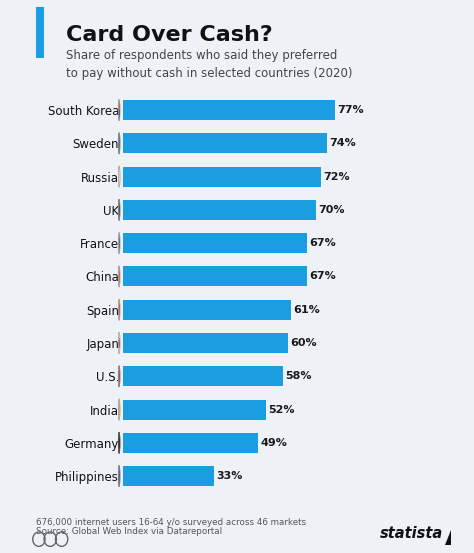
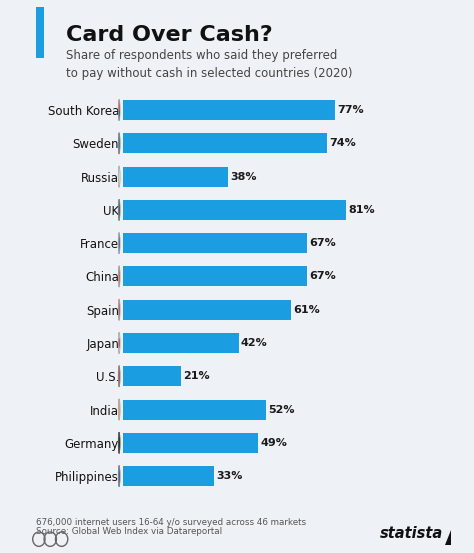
Russia: 72% -> 38%
UK: 70% -> 81%
Japan: 60% -> 42%
U.S.: 58% -> 21%
